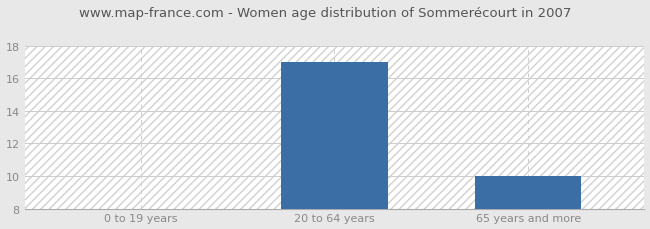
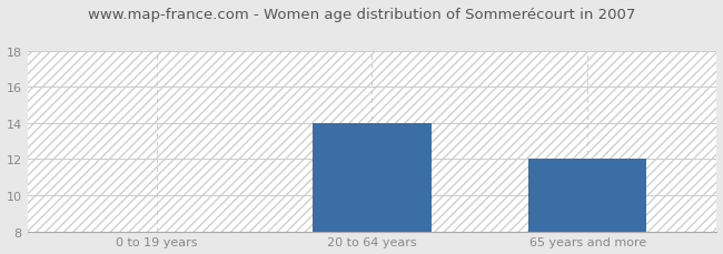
20 to 64 years: 17 -> 14
65 years and more: 10 -> 12
